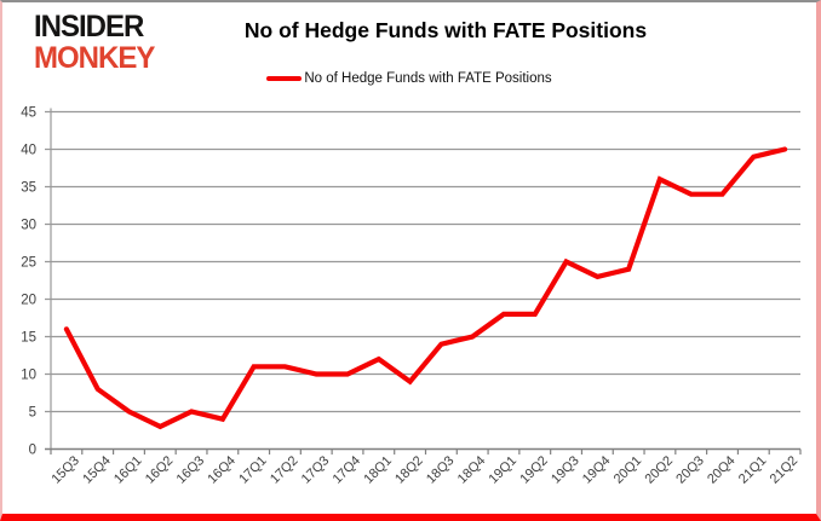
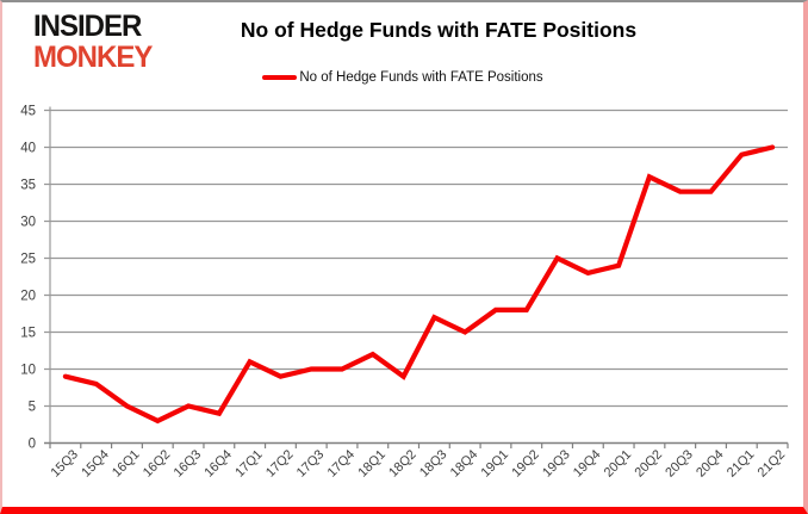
15Q3: 16 -> 9
17Q2: 11 -> 9
18Q3: 14 -> 17
